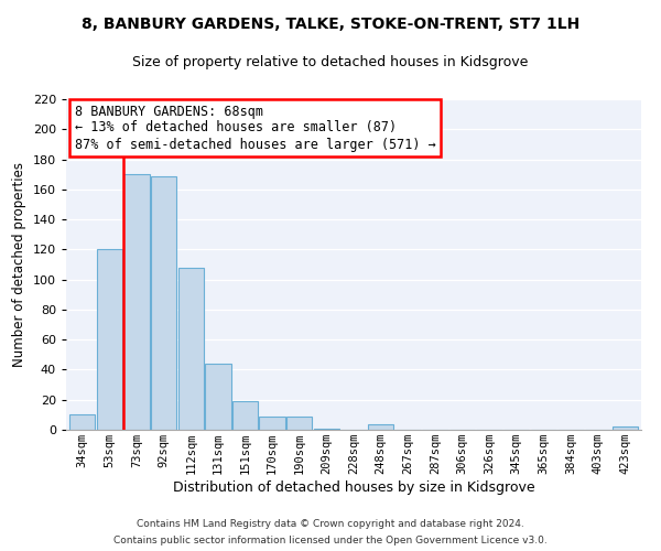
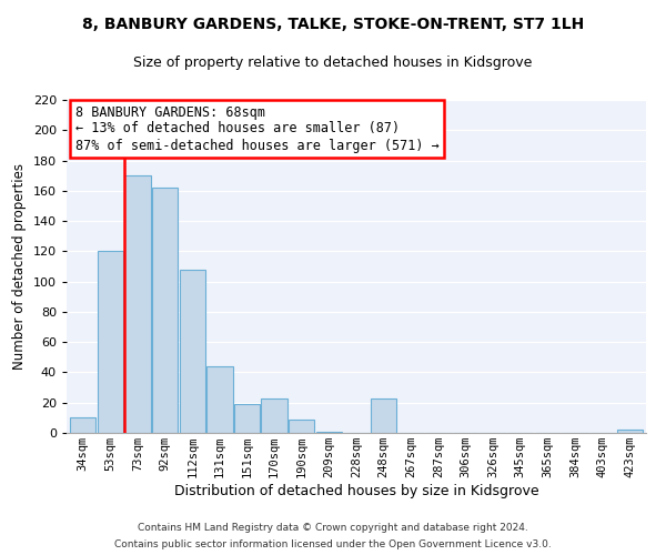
92sqm: 169 -> 162
170sqm: 9 -> 23
248sqm: 4 -> 23
